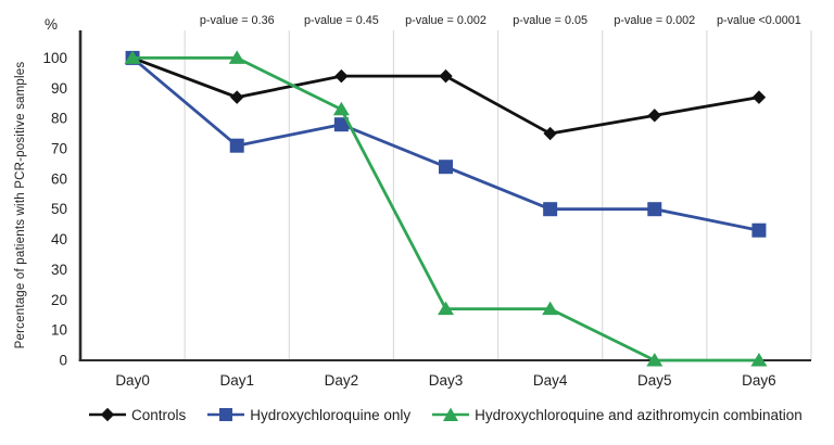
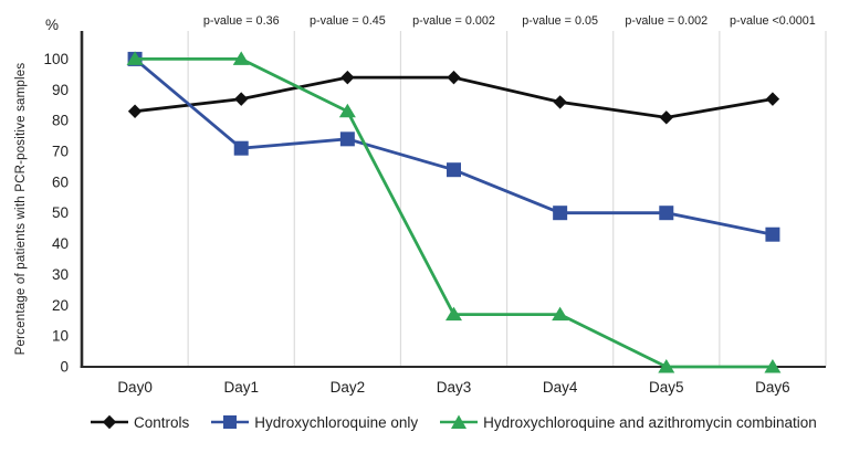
Controls/Day0: 100 -> 83
Hydroxychloroquine only/Day2: 78 -> 74
Controls/Day4: 75 -> 86
